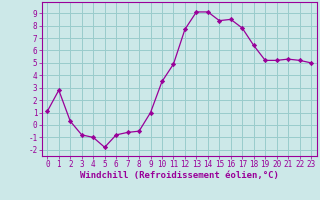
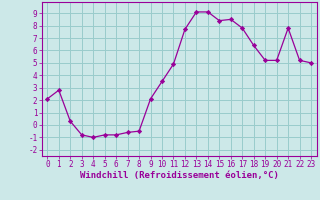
0: 1.1 -> 2.1
5: -1.8 -> -0.8
9: 1.0 -> 2.1
21: 5.3 -> 7.8
